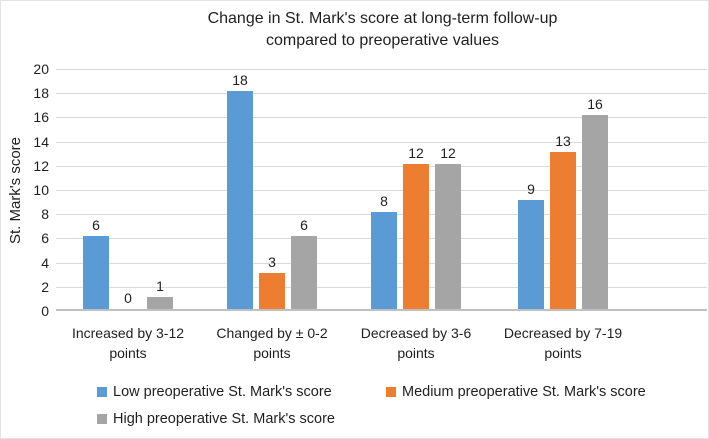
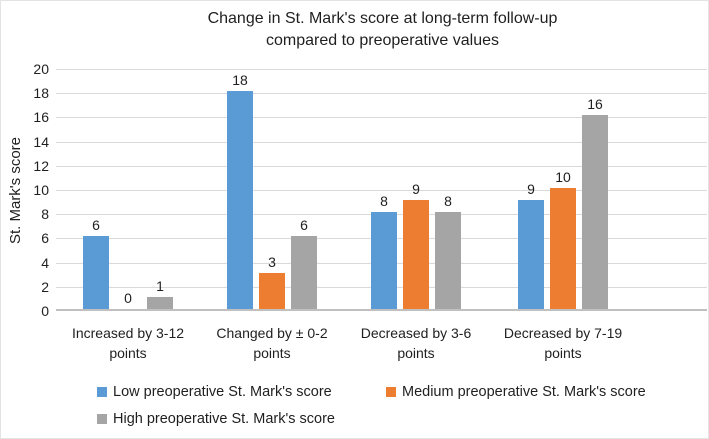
Medium preoperative St. Mark's score/Decreased by 3-6 points: 12 -> 9
High preoperative St. Mark's score/Decreased by 3-6 points: 12 -> 8
Medium preoperative St. Mark's score/Decreased by 7-19 points: 13 -> 10
